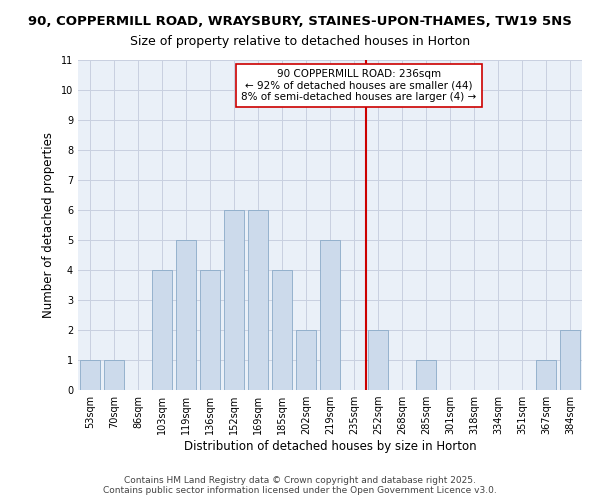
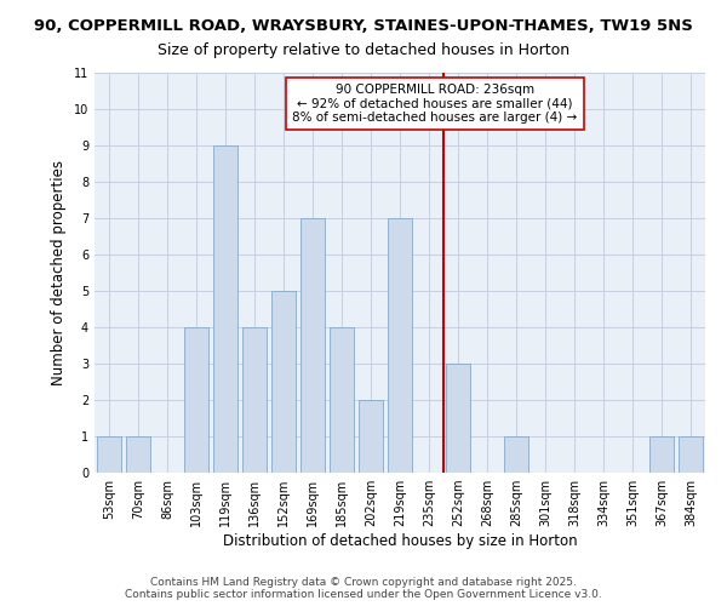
119sqm: 5 -> 9
152sqm: 6 -> 5
169sqm: 6 -> 7
219sqm: 5 -> 7
252sqm: 2 -> 3
384sqm: 2 -> 1
